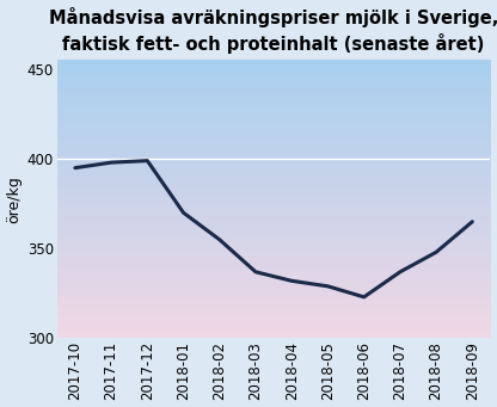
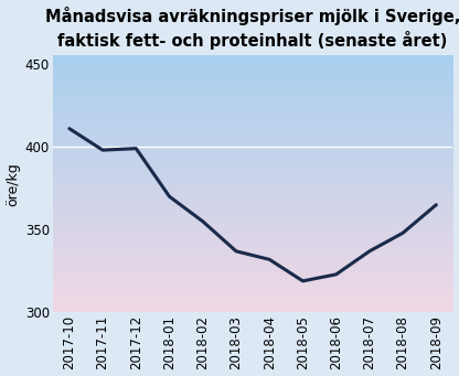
2017-10: 395 -> 411
2018-05: 329 -> 319
